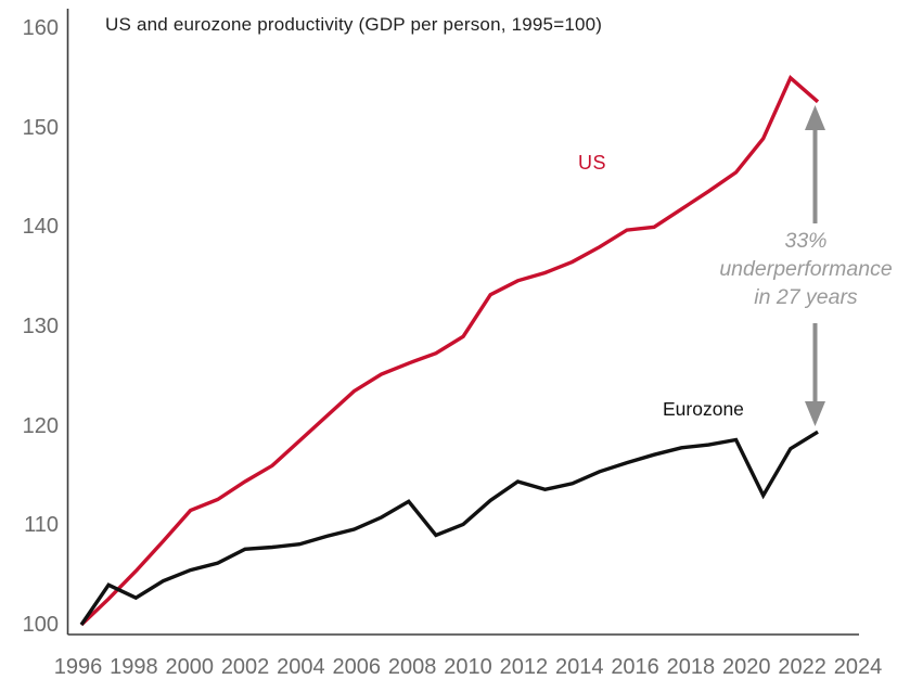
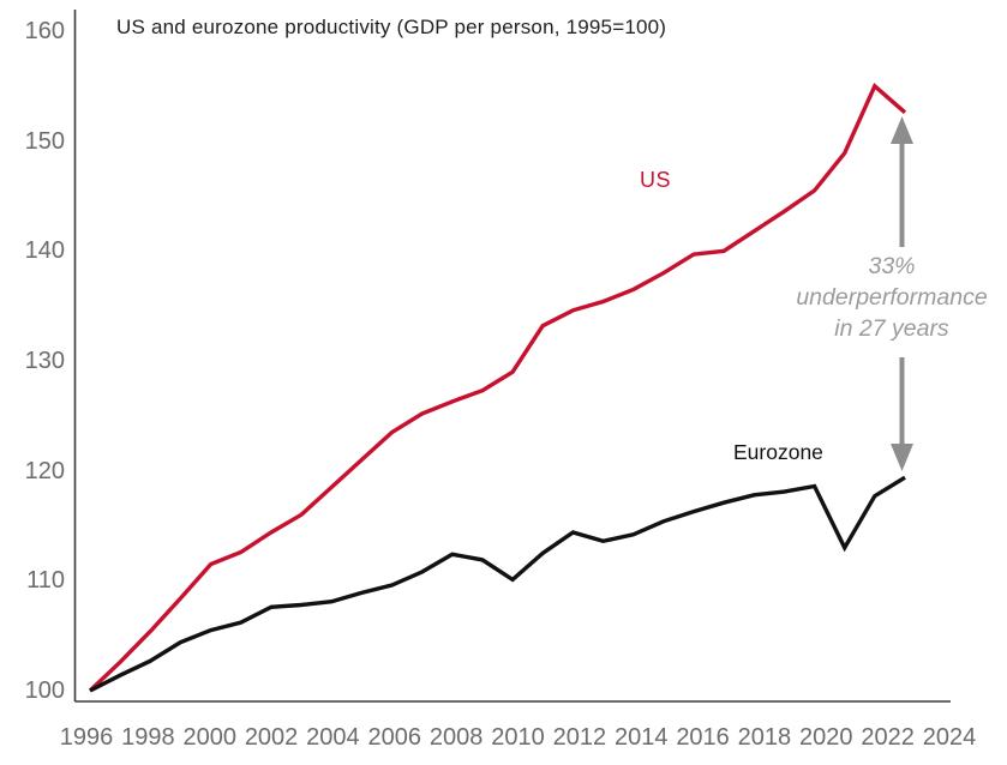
Eurozone/1996: 104 -> 101
Eurozone/2008: 109 -> 112
